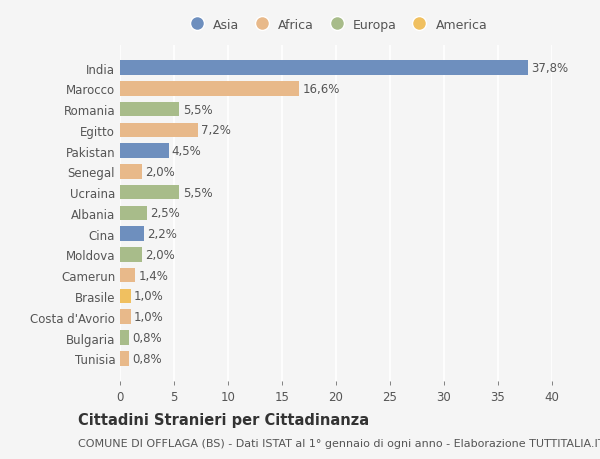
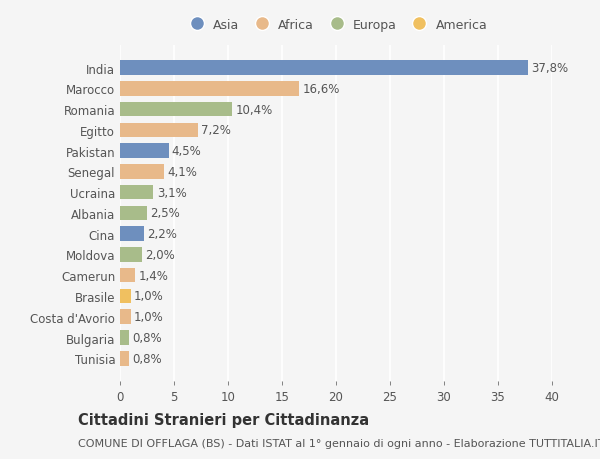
Romania: 5,5% -> 10,4%
Senegal: 2,0% -> 4,1%
Ucraina: 5,5% -> 3,1%
